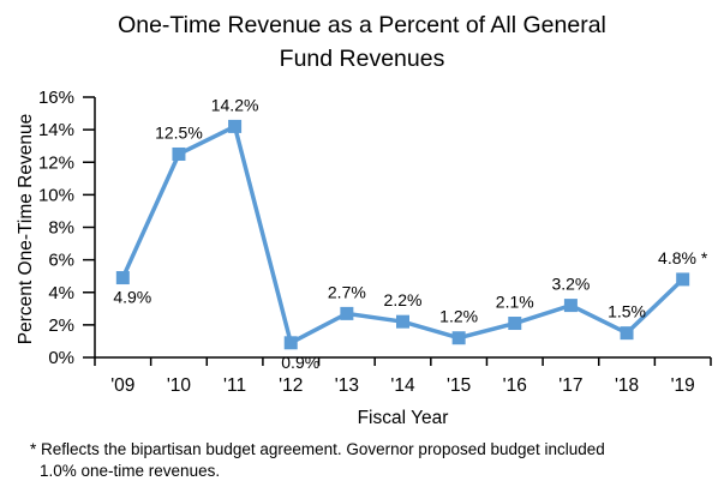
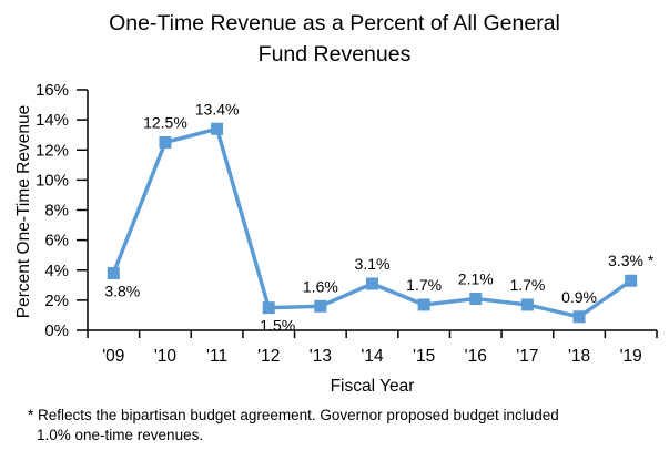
'09: 4.9% -> 3.8%
'11: 14.2% -> 13.4%
'12: 0.9% -> 1.5%
'13: 2.7% -> 1.6%
'14: 2.2% -> 3.1%
'15: 1.2% -> 1.7%
'17: 3.2% -> 1.7%
'18: 1.5% -> 0.9%
'19: 4.8% -> 3.3%
